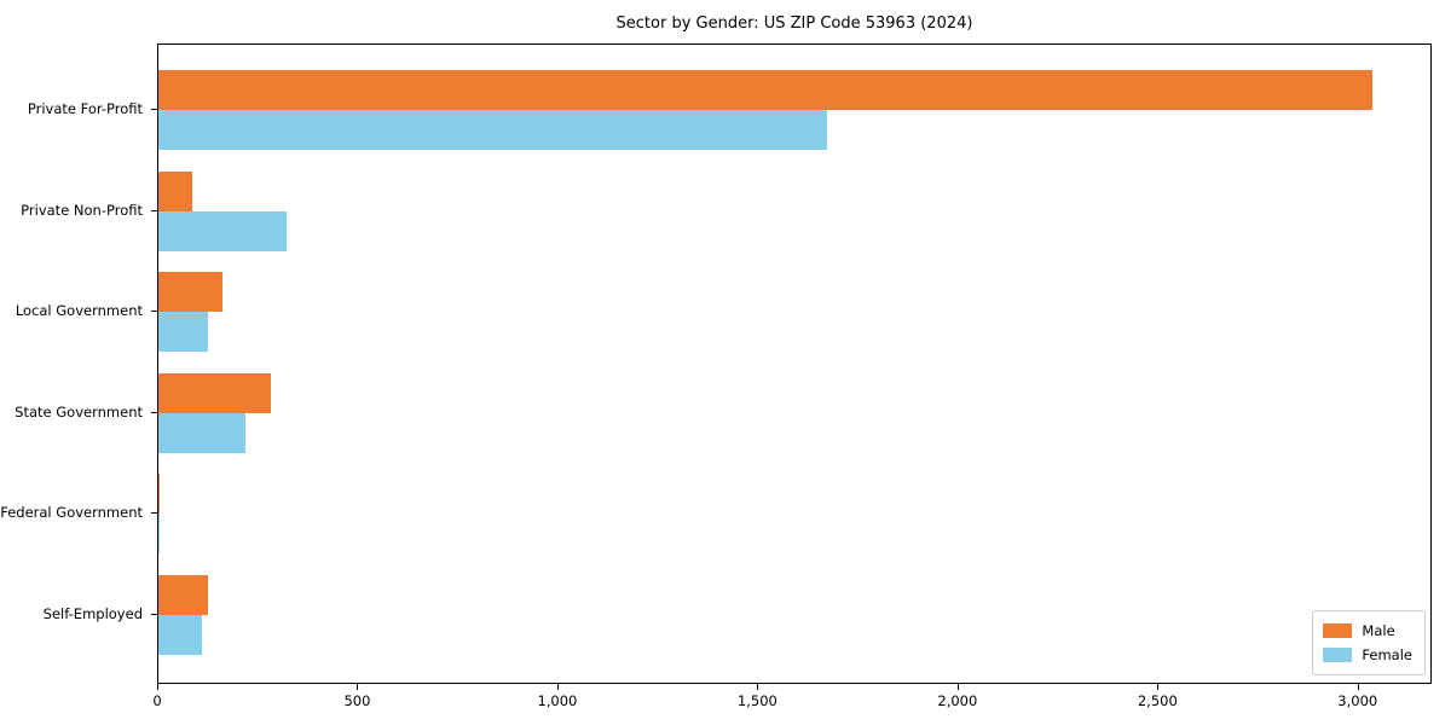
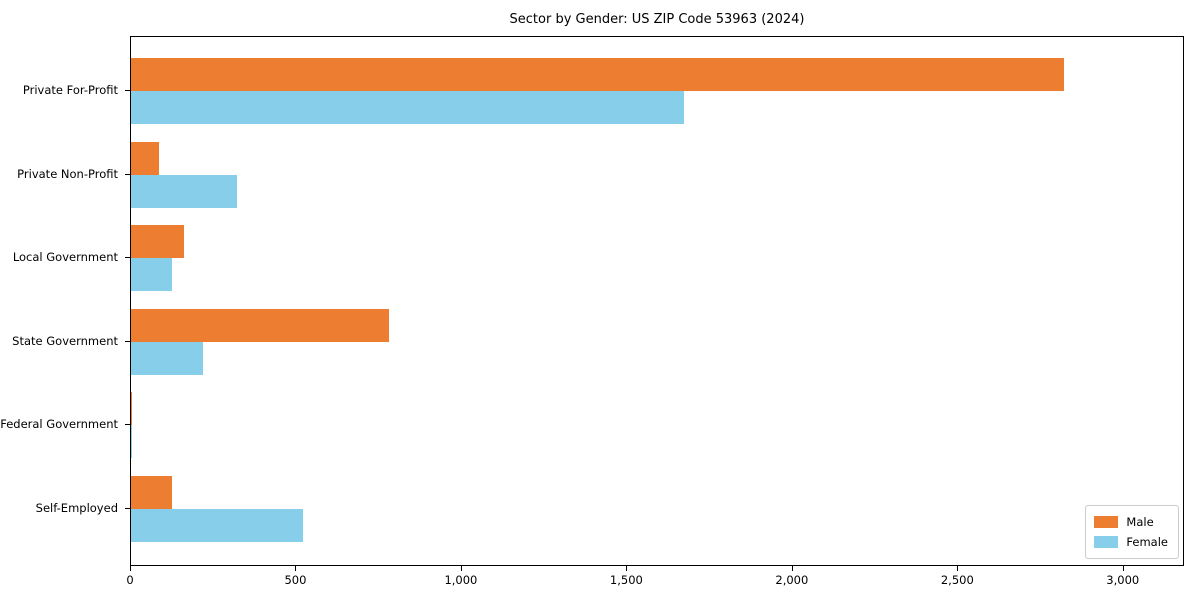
Male/Private For-Profit: 3040 -> 2820
Male/State Government: 280 -> 780
Female/Self-Employed: 110 -> 520
